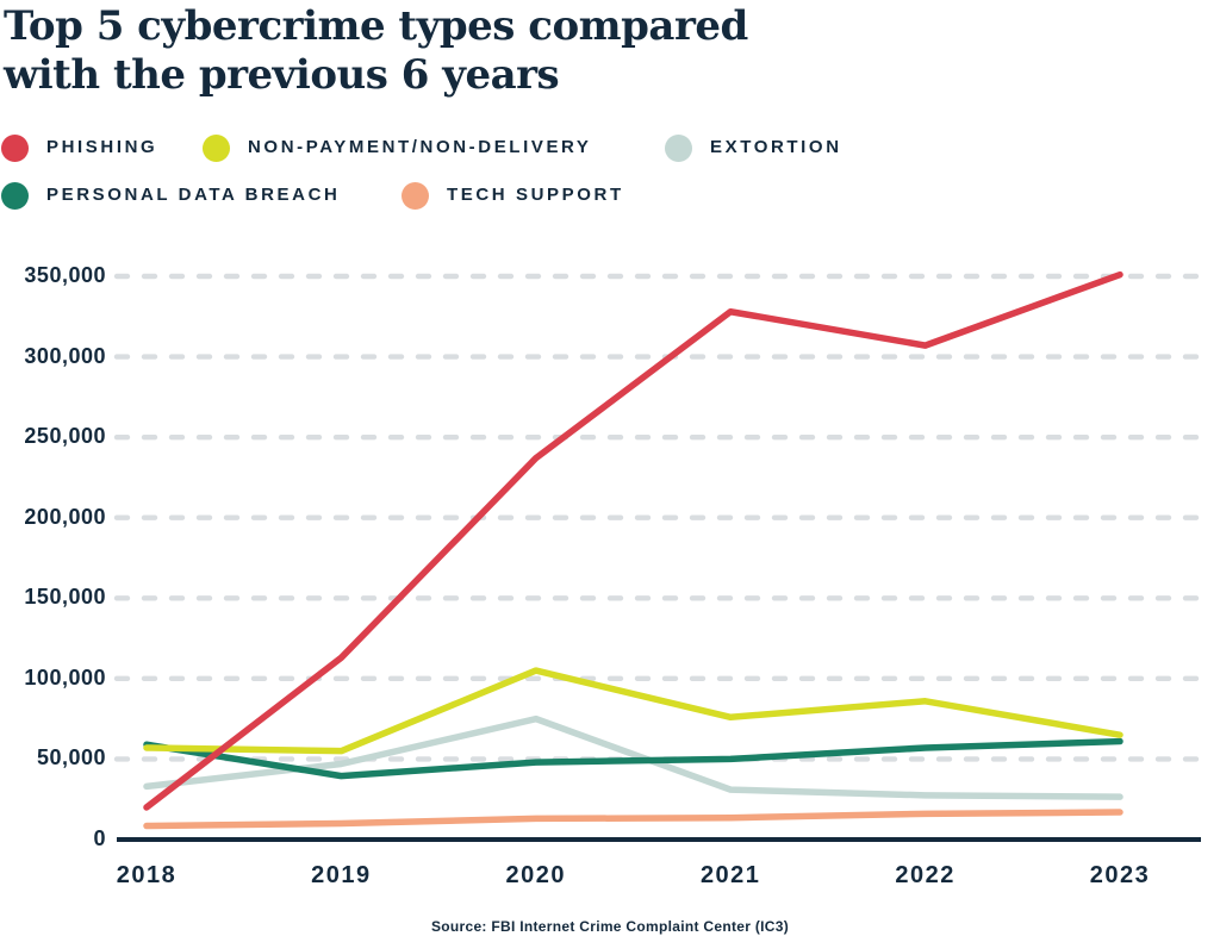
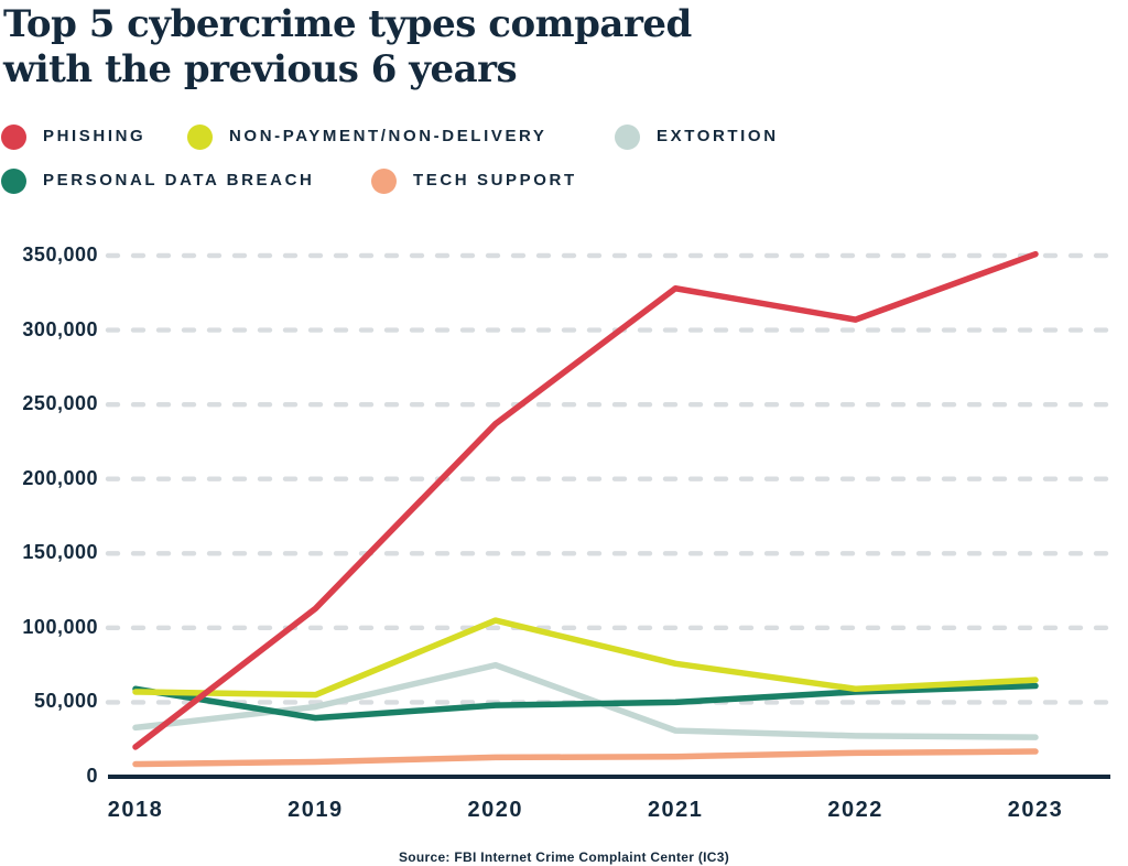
NON-PAYMENT/NON-DELIVERY/2022: 86000 -> 59000
